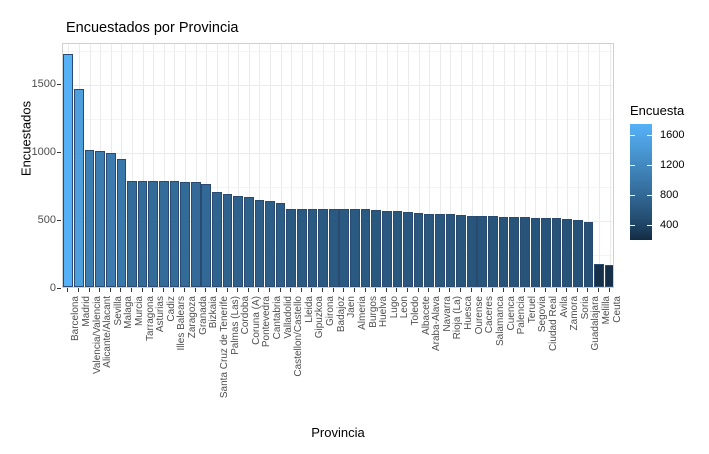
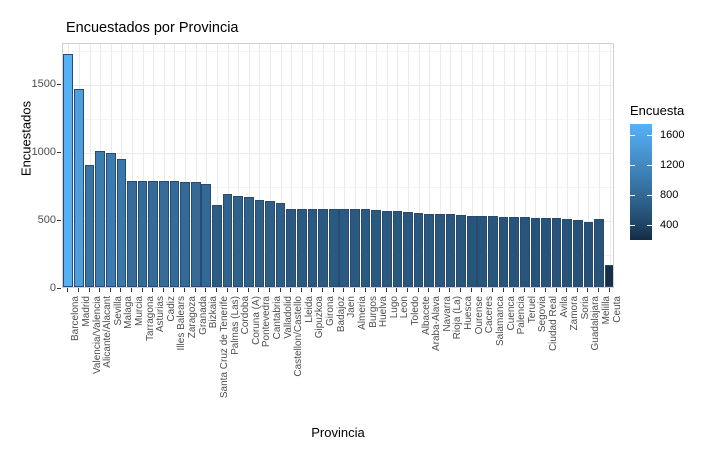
Valencia/Valencia: 1000 -> 900
Santa Cruz de Tenerife: 700 -> 600
Melilla: 200 -> 500
